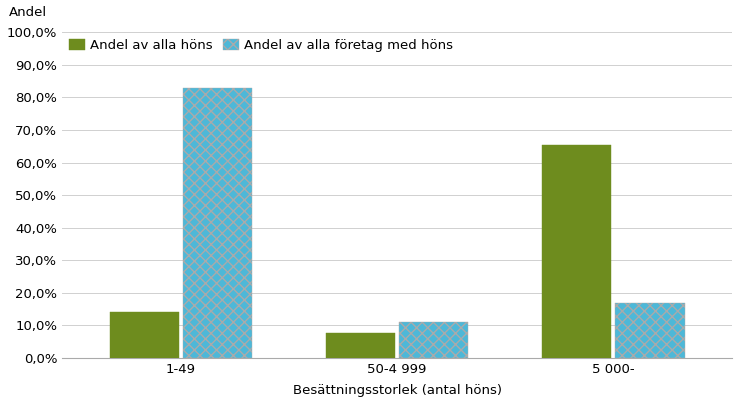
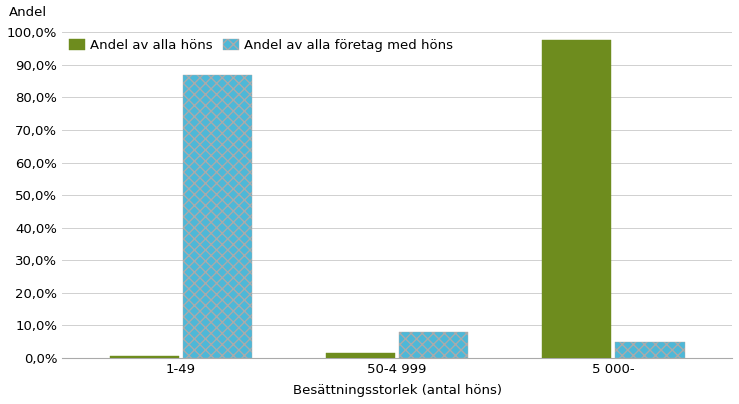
Andel av alla höns/1-49: 14,0% -> 0,7%
Andel av alla företag med höns/1-49: 83% -> 87%
Andel av alla höns/50-4 999: 7,5% -> 1,5%
Andel av alla företag med höns/50-4 999: 11% -> 8%
Andel av alla höns/5 000-: 65,5% -> 97,8%
Andel av alla företag med höns/5 000-: 17% -> 5%
